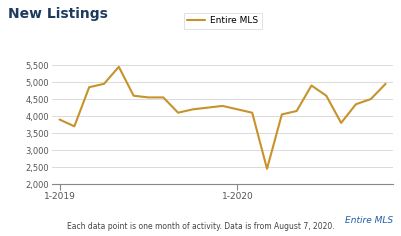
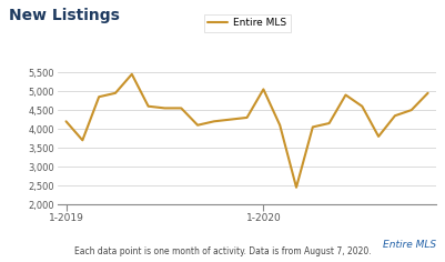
1-2019: 3,900 -> 4,200
1-2020: 4,200 -> 5,050
